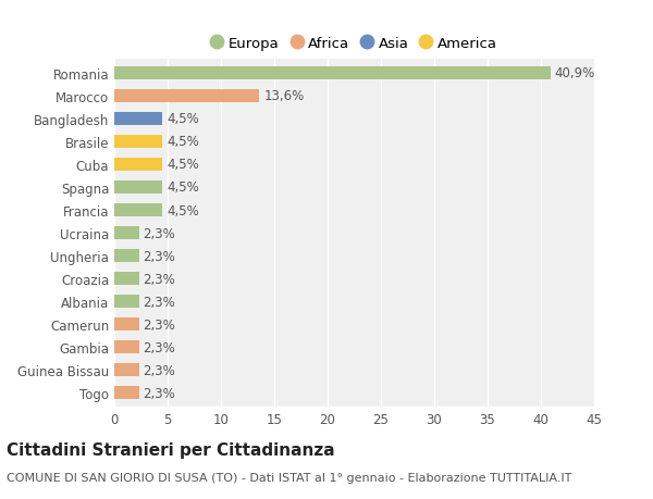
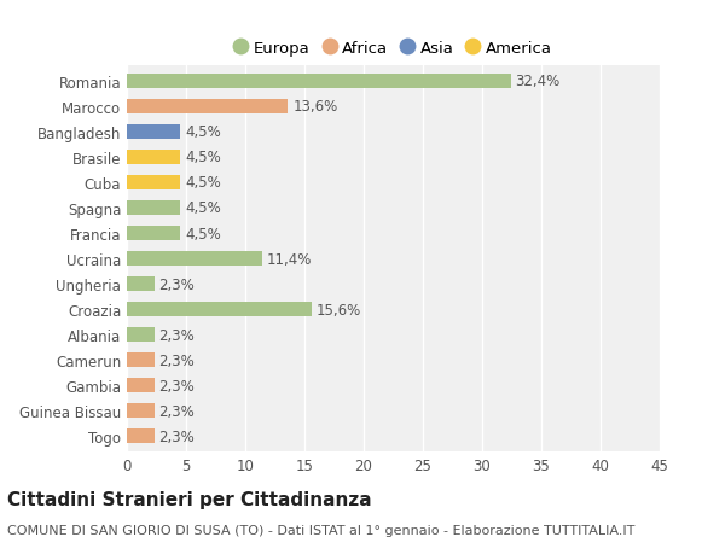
Romania: 40,9% -> 32,4%
Ucraina: 2,3% -> 11,4%
Croazia: 2,3% -> 15,6%
